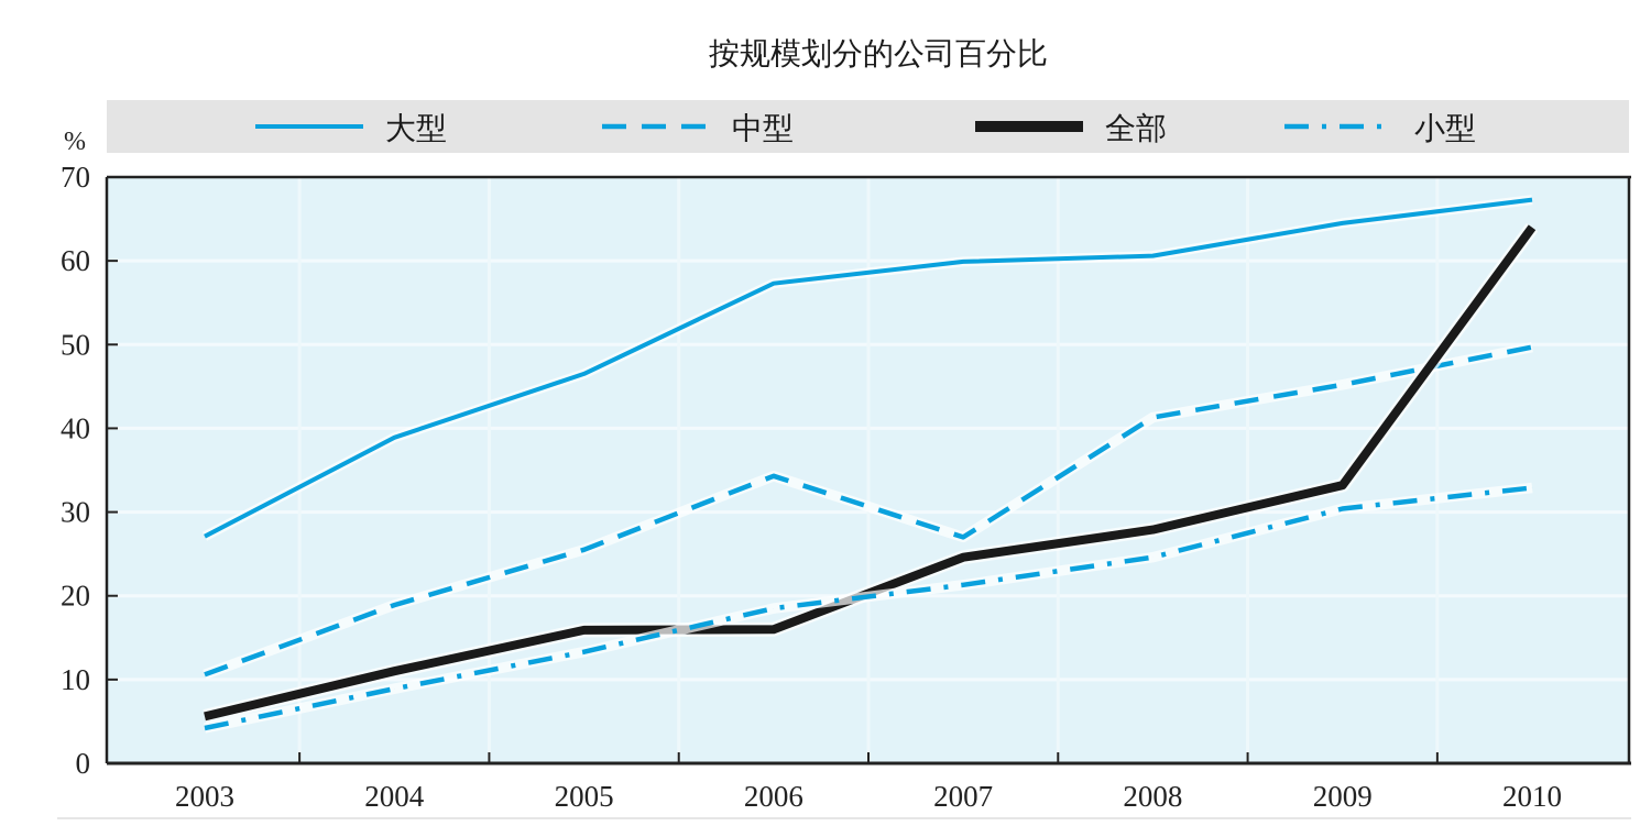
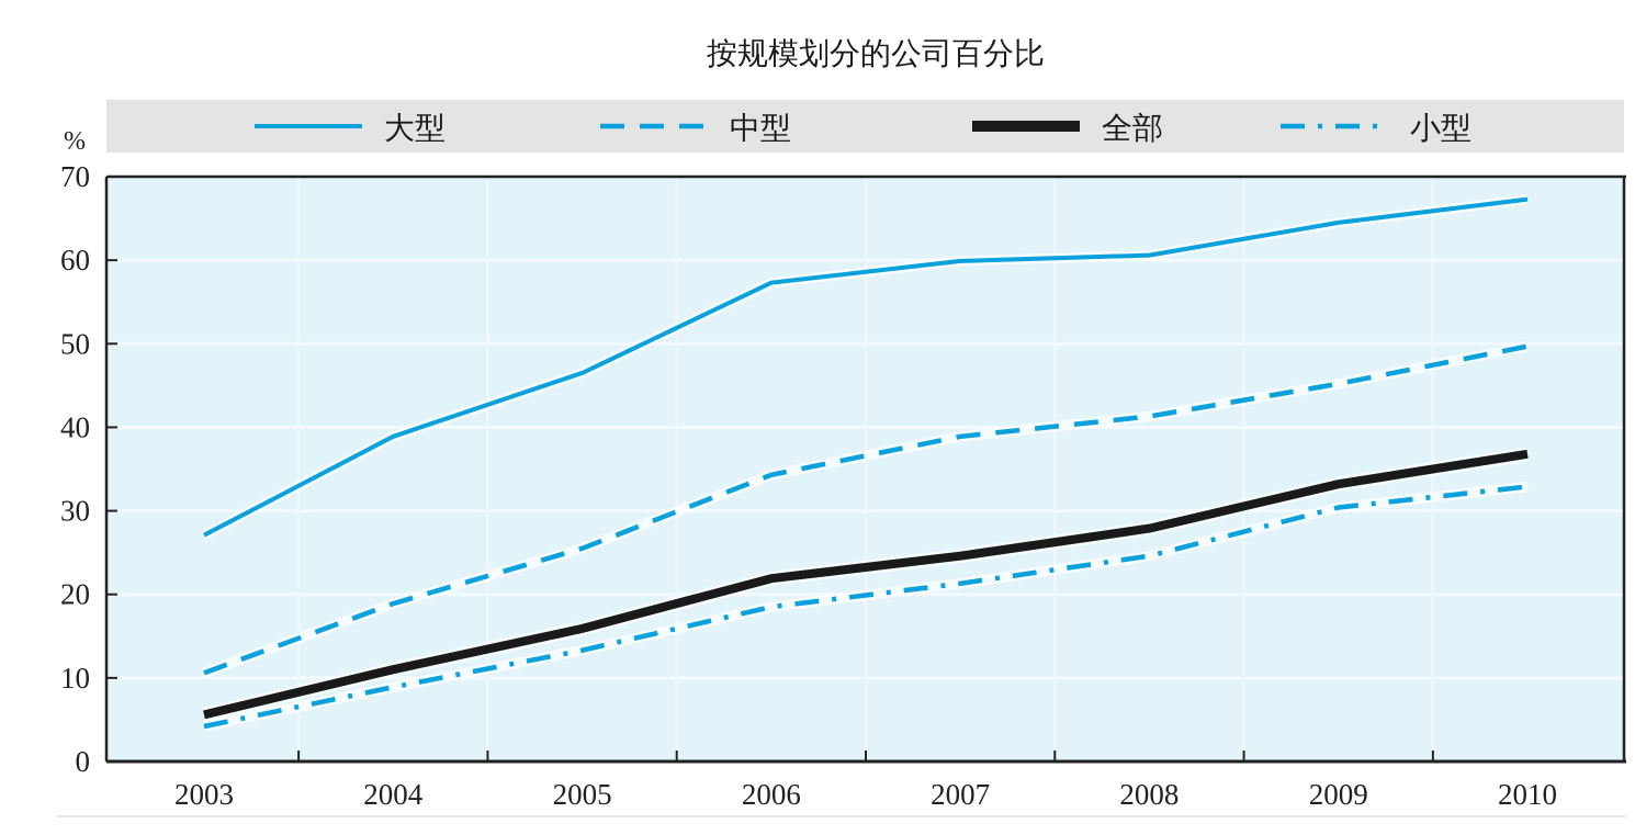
全部/2006: 16 -> 22
中型/2007: 27 -> 39
全部/2010: 64 -> 37
